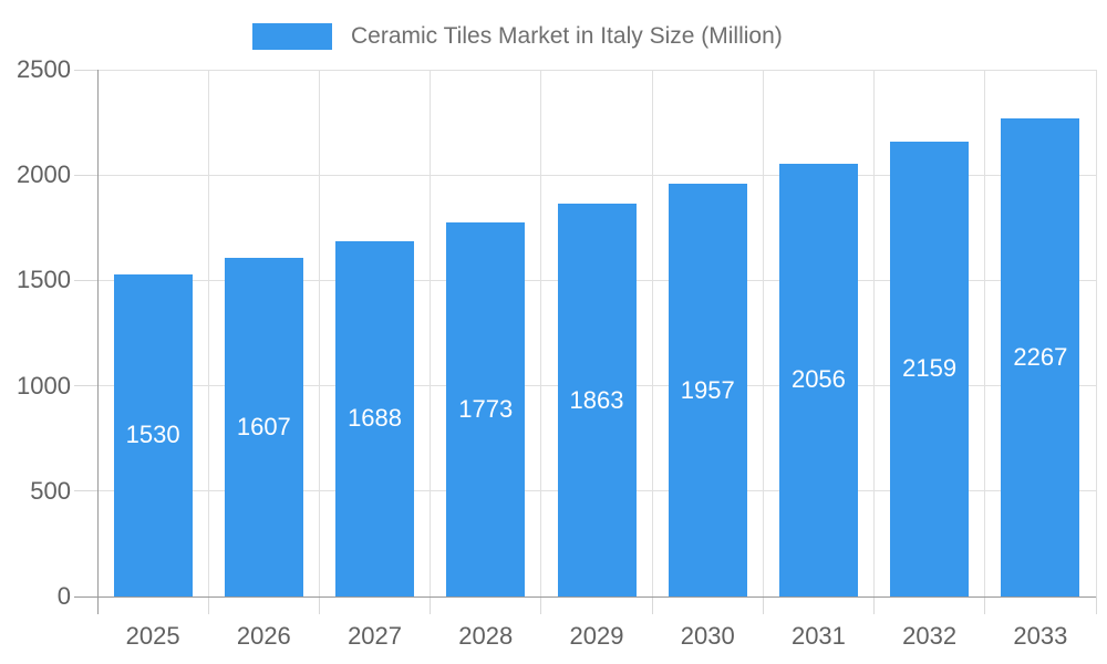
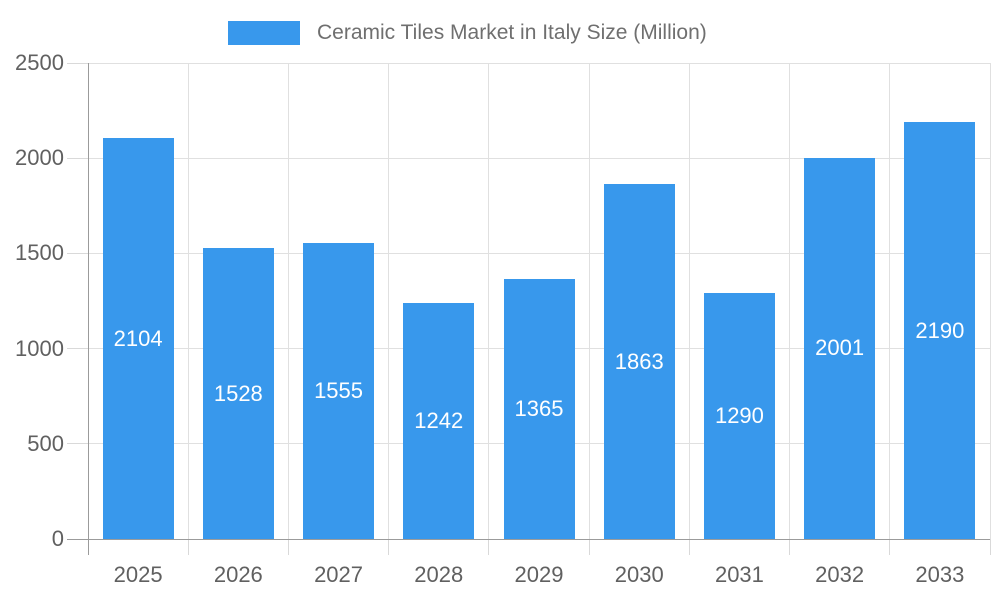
2025: 1530 -> 2104
2026: 1607 -> 1528
2027: 1688 -> 1555
2028: 1773 -> 1242
2029: 1863 -> 1365
2030: 1957 -> 1863
2031: 2056 -> 1290
2032: 2159 -> 2001
2033: 2267 -> 2190
